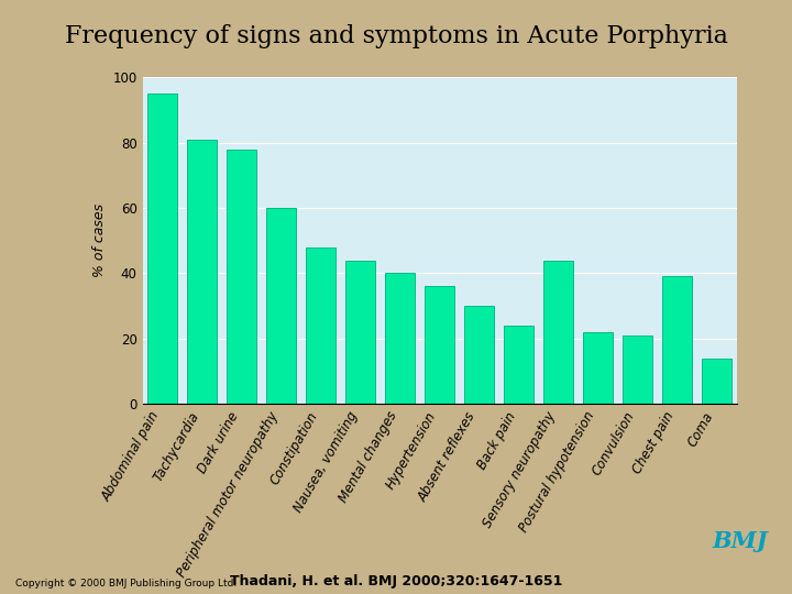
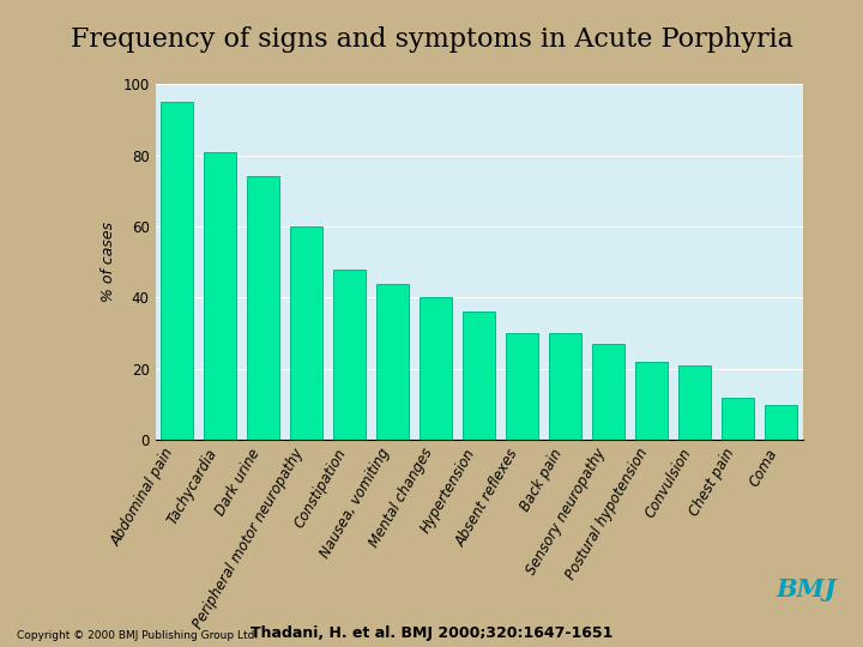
Dark urine: 78 -> 74
Back pain: 24 -> 30
Sensory neuropathy: 44 -> 27
Chest pain: 39 -> 12
Coma: 14 -> 10
